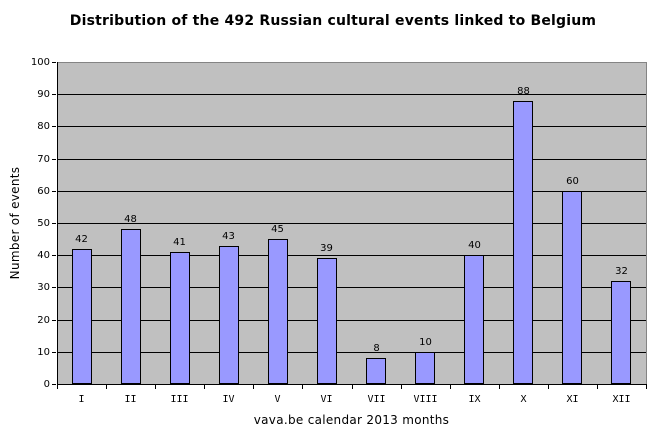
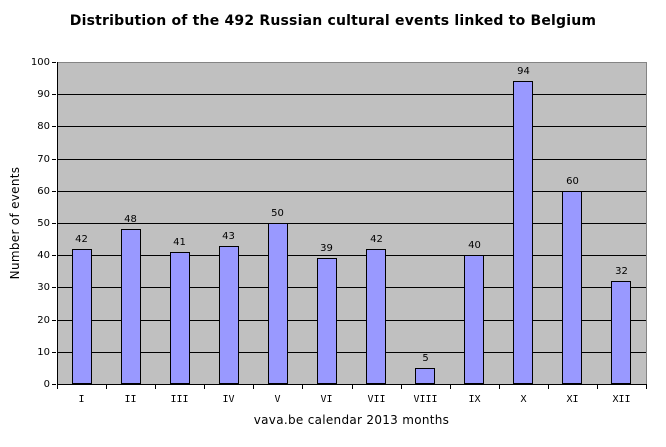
V: 45 -> 50
VII: 8 -> 42
VIII: 10 -> 5
X: 88 -> 94
